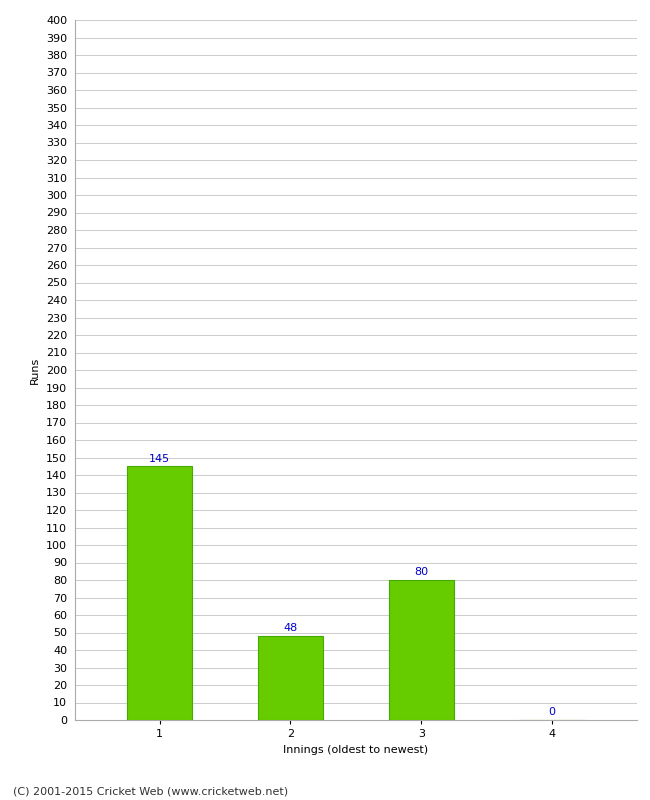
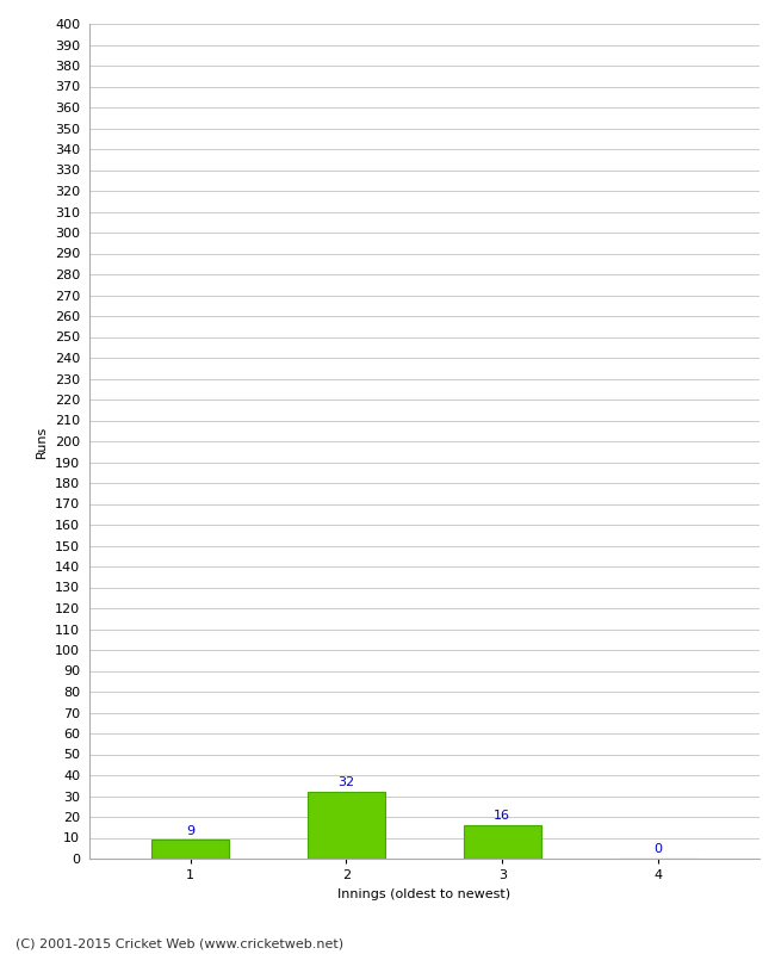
1: 145 -> 9
2: 48 -> 32
3: 80 -> 16
